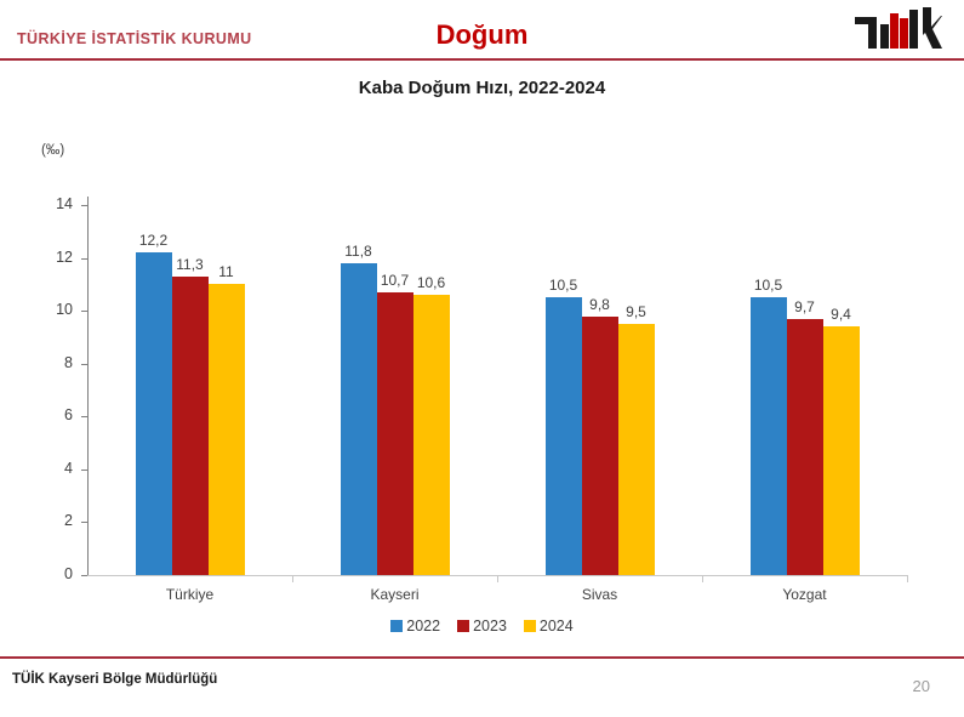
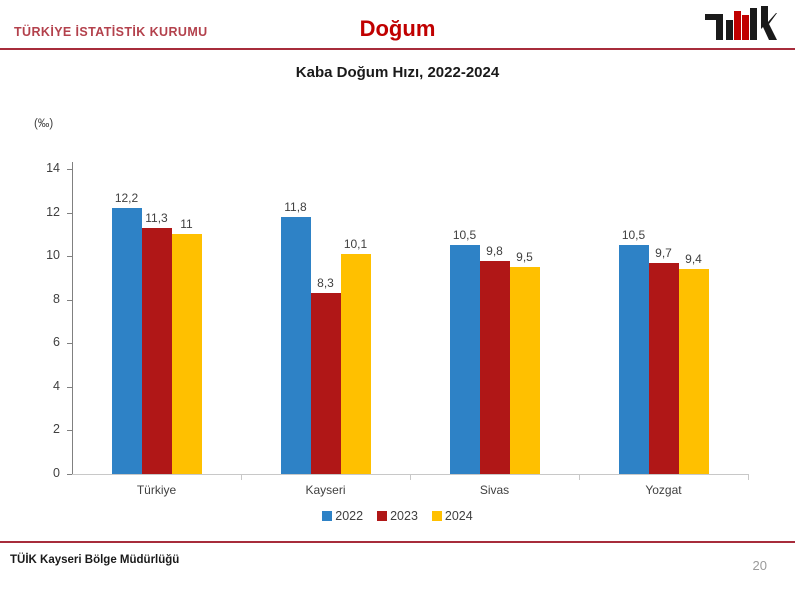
2023/Kayseri: 10,7 -> 8,3
2024/Kayseri: 10,6 -> 10,1
